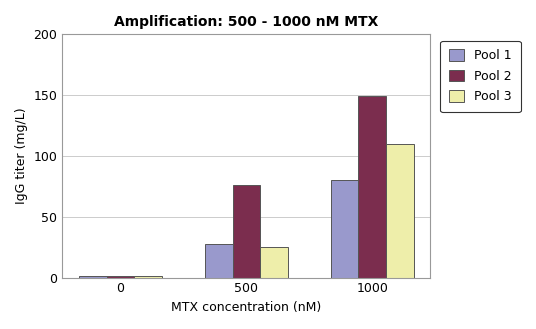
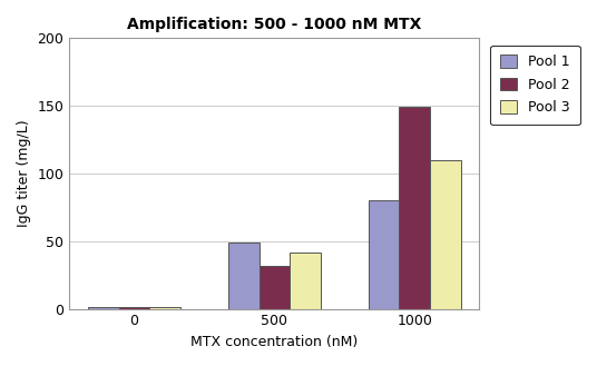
Pool 1/500: 28 -> 49
Pool 2/500: 76 -> 32
Pool 3/500: 25 -> 42
